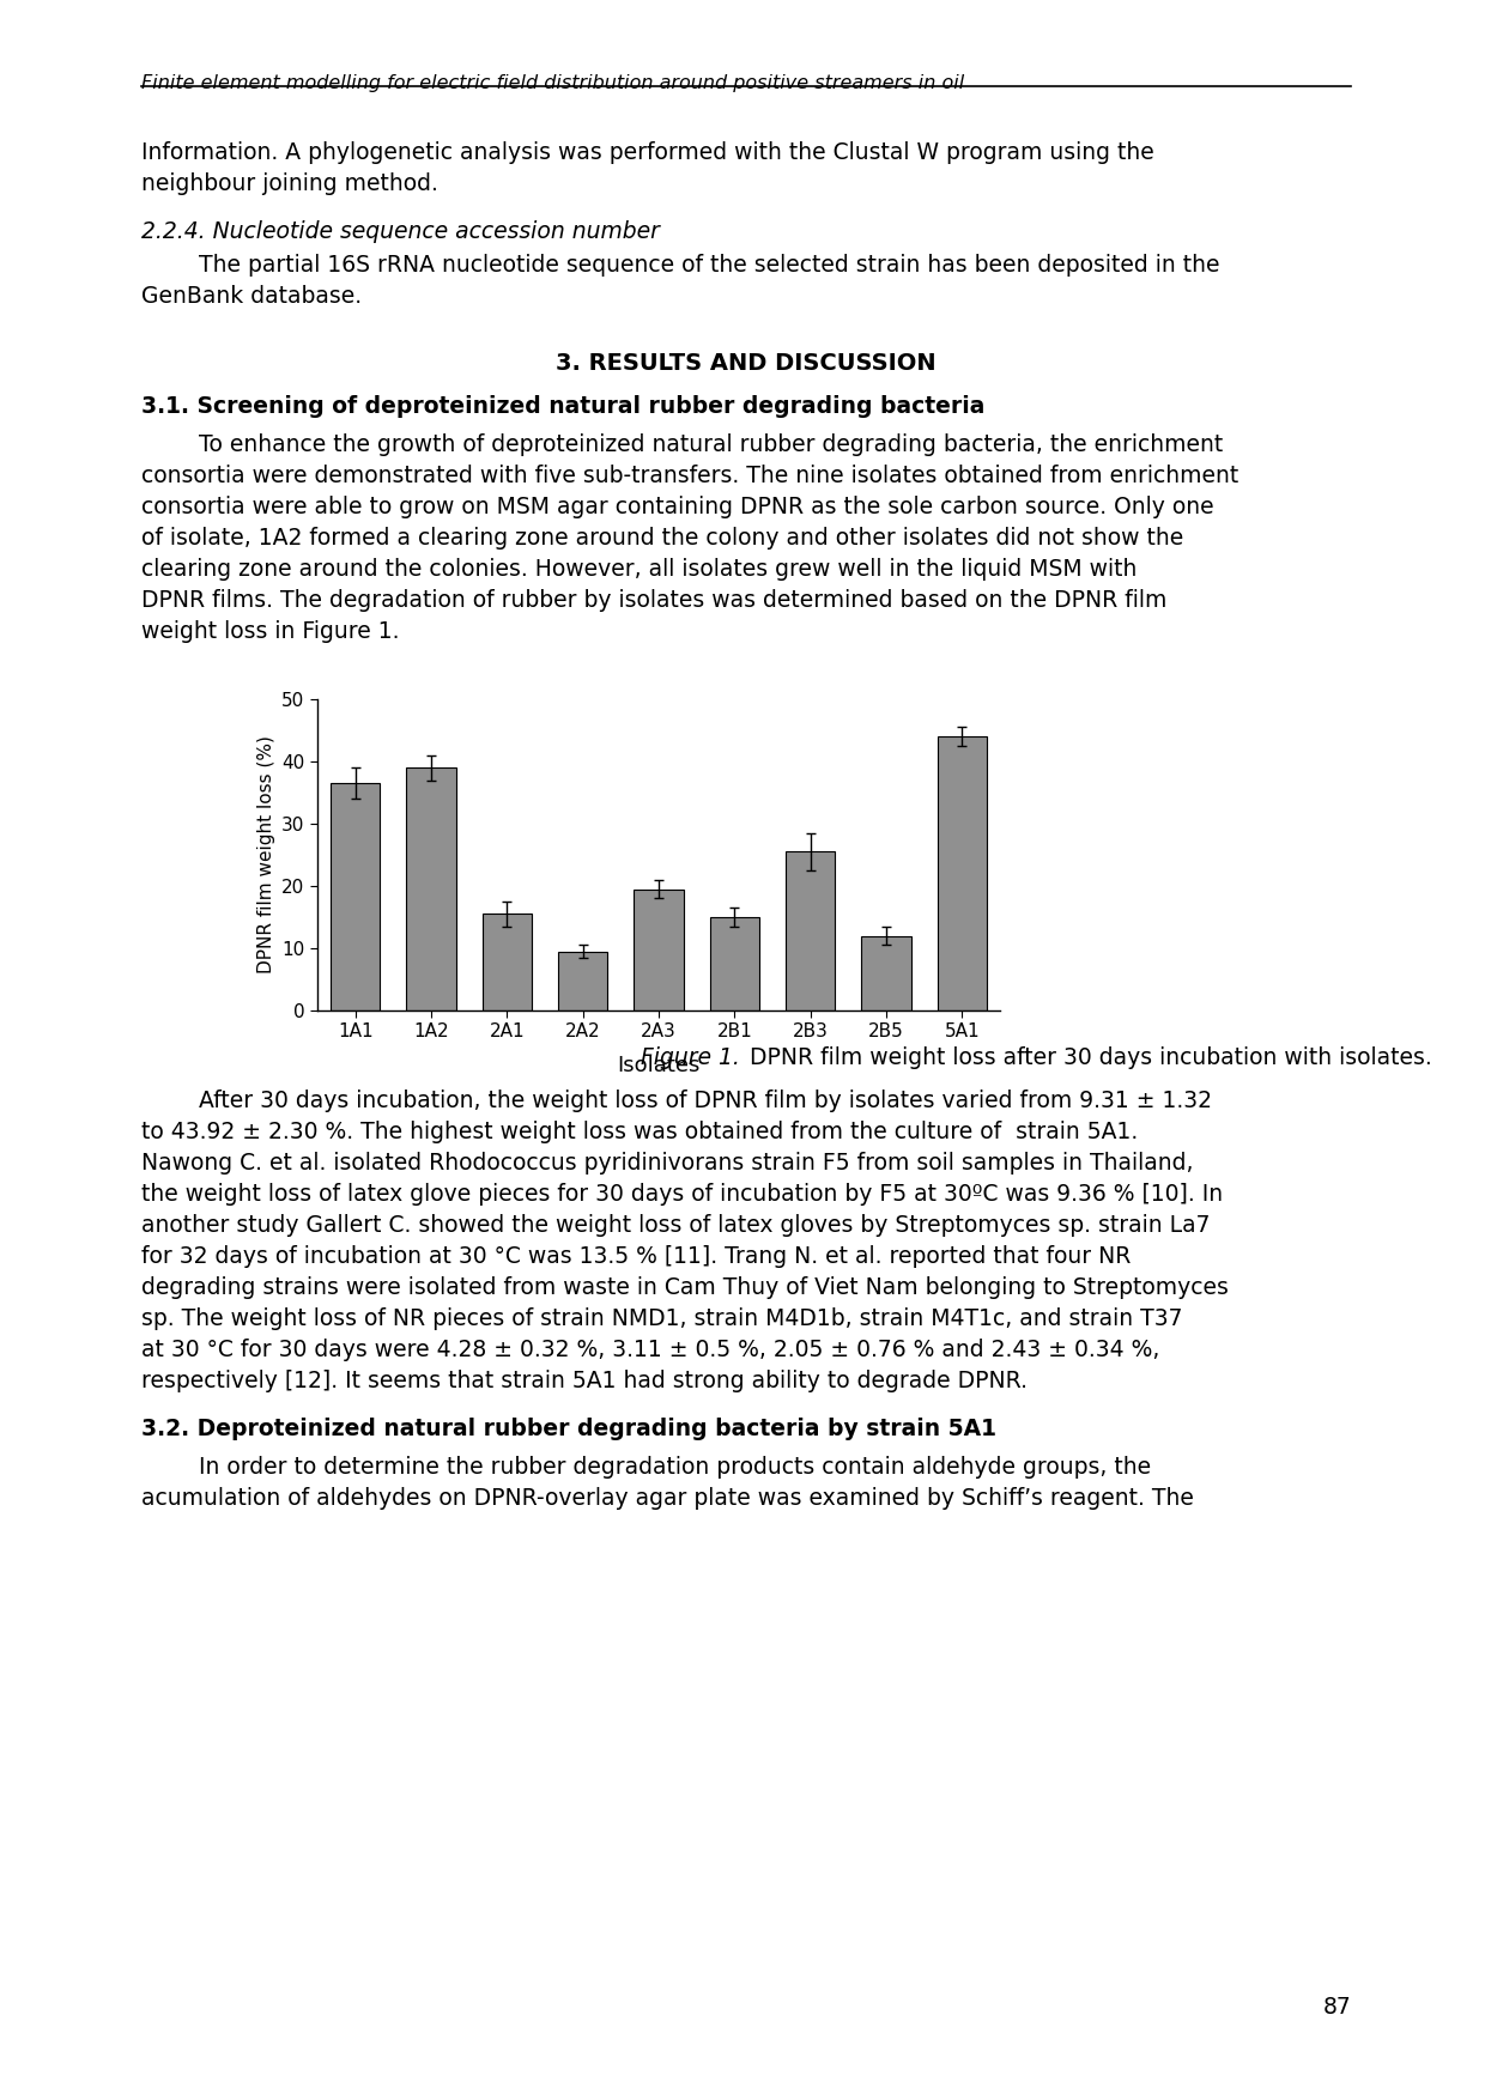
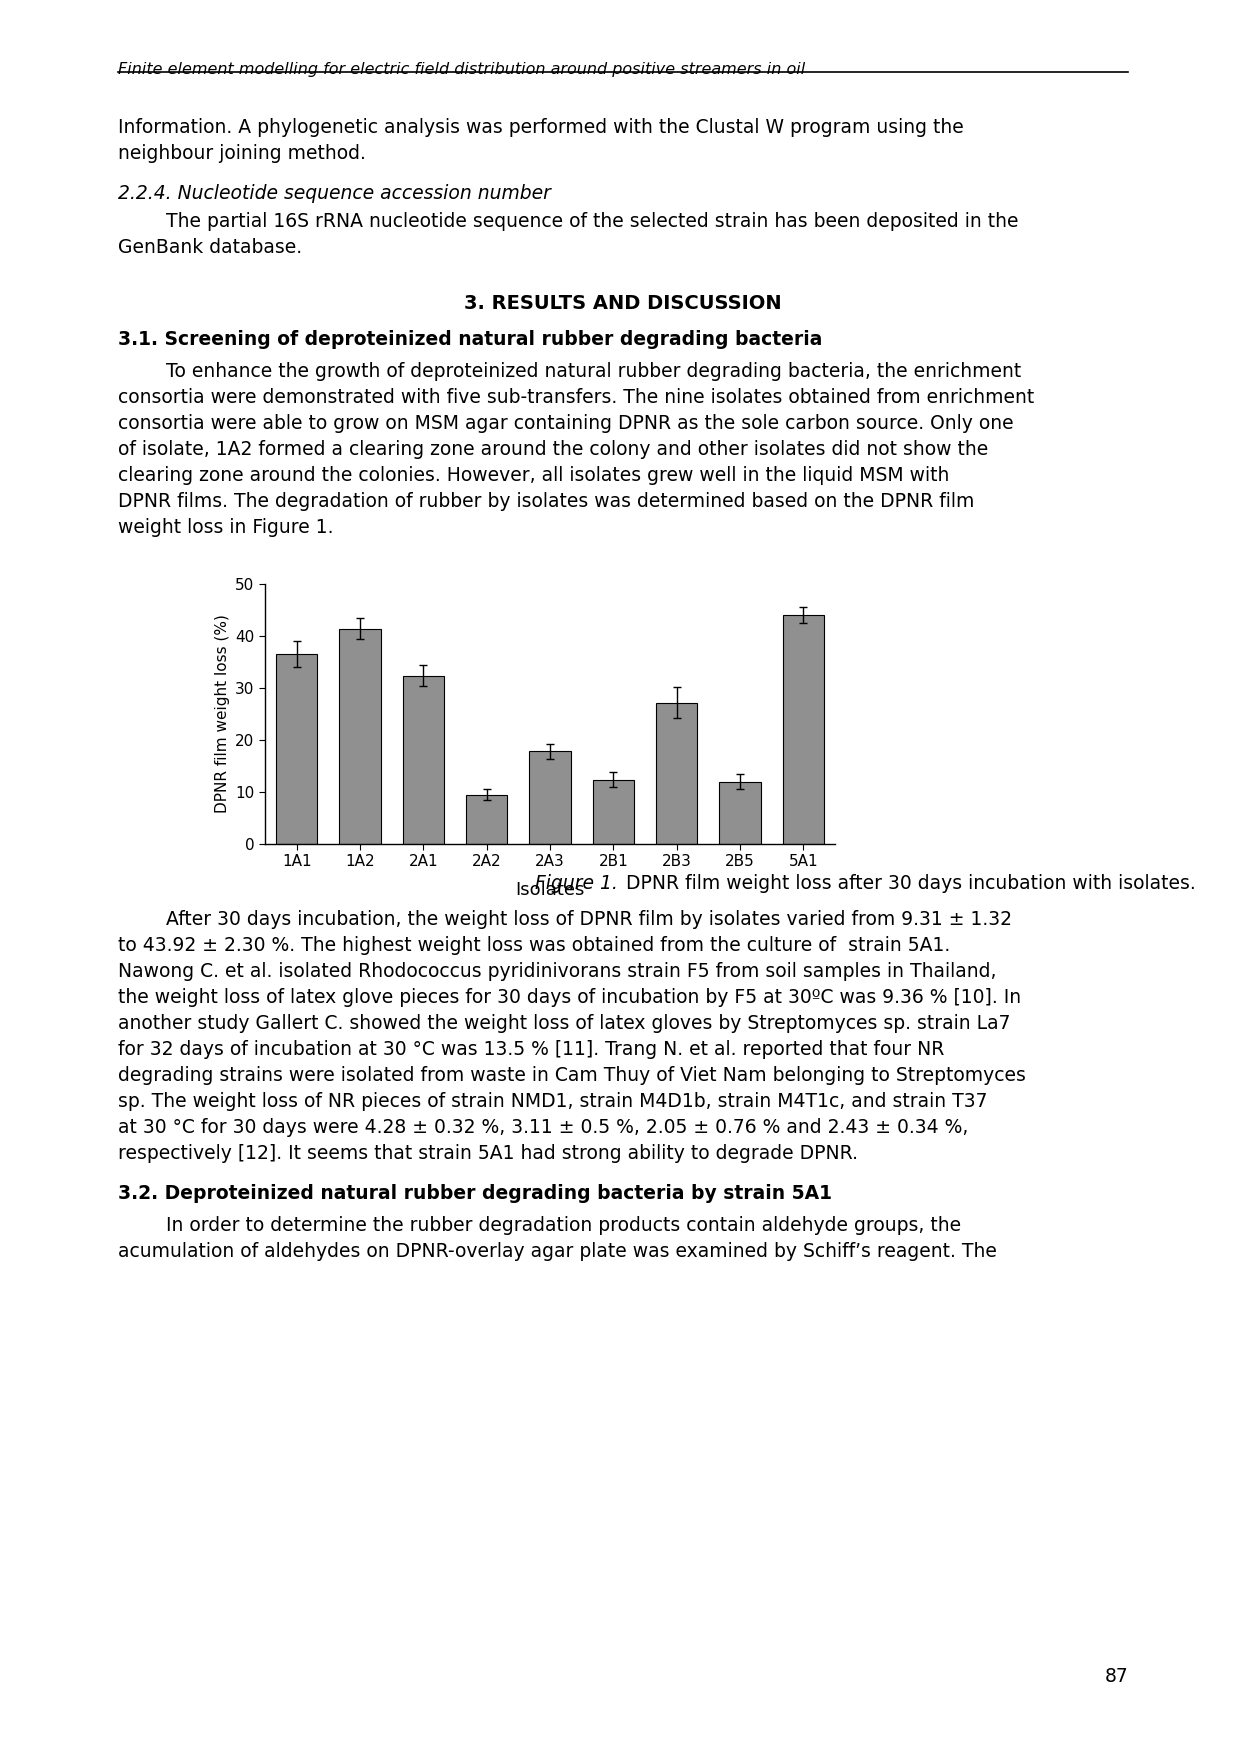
1A2: 39.0 -> 41.4
2A1: 15.5 -> 32.4
2A3: 19.5 -> 17.8
2B1: 15.0 -> 12.4
2B3: 25.5 -> 27.2
